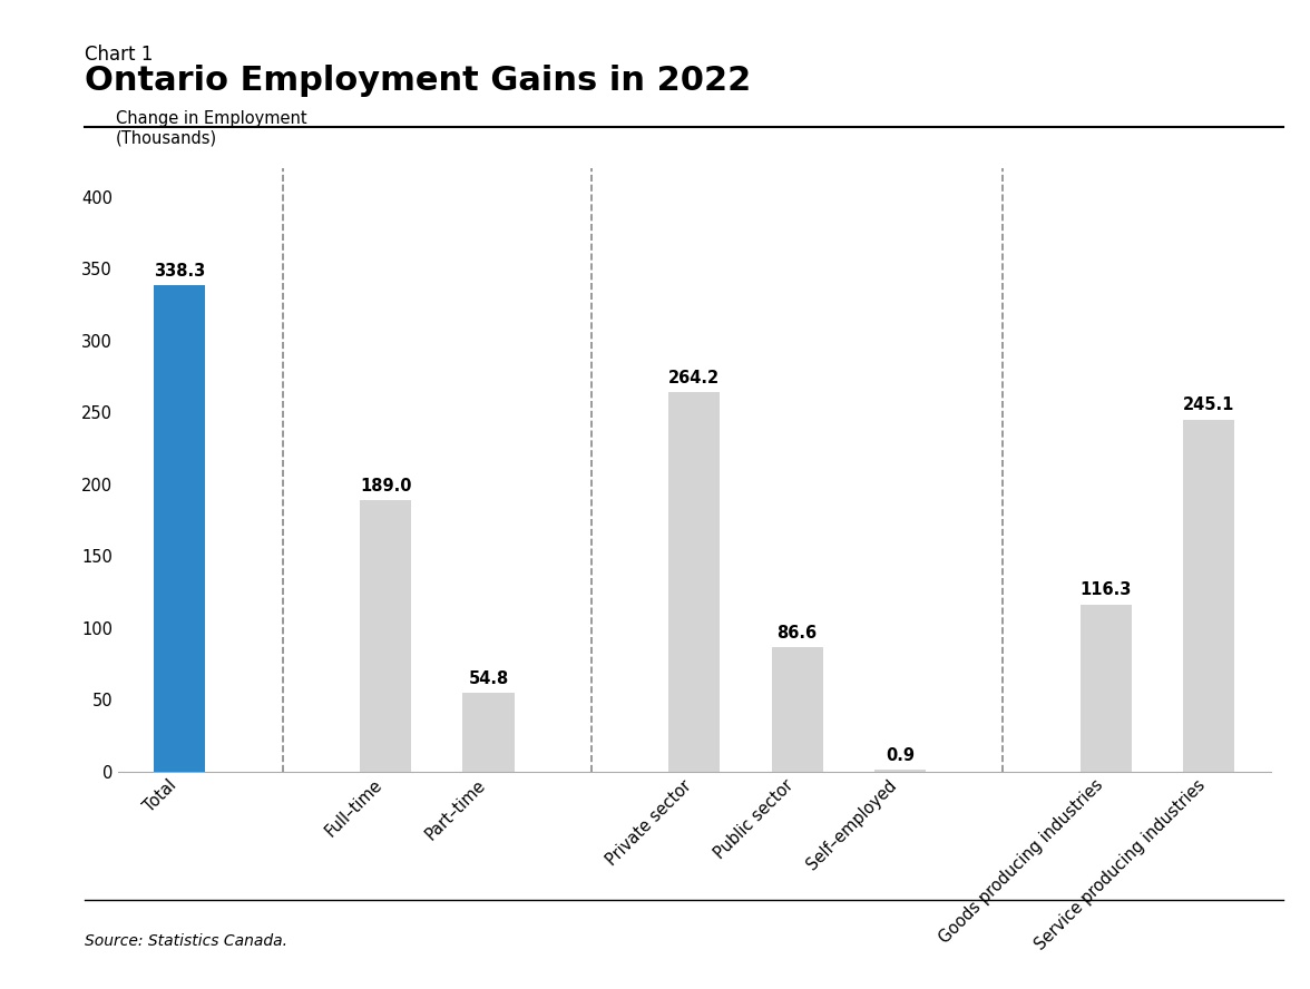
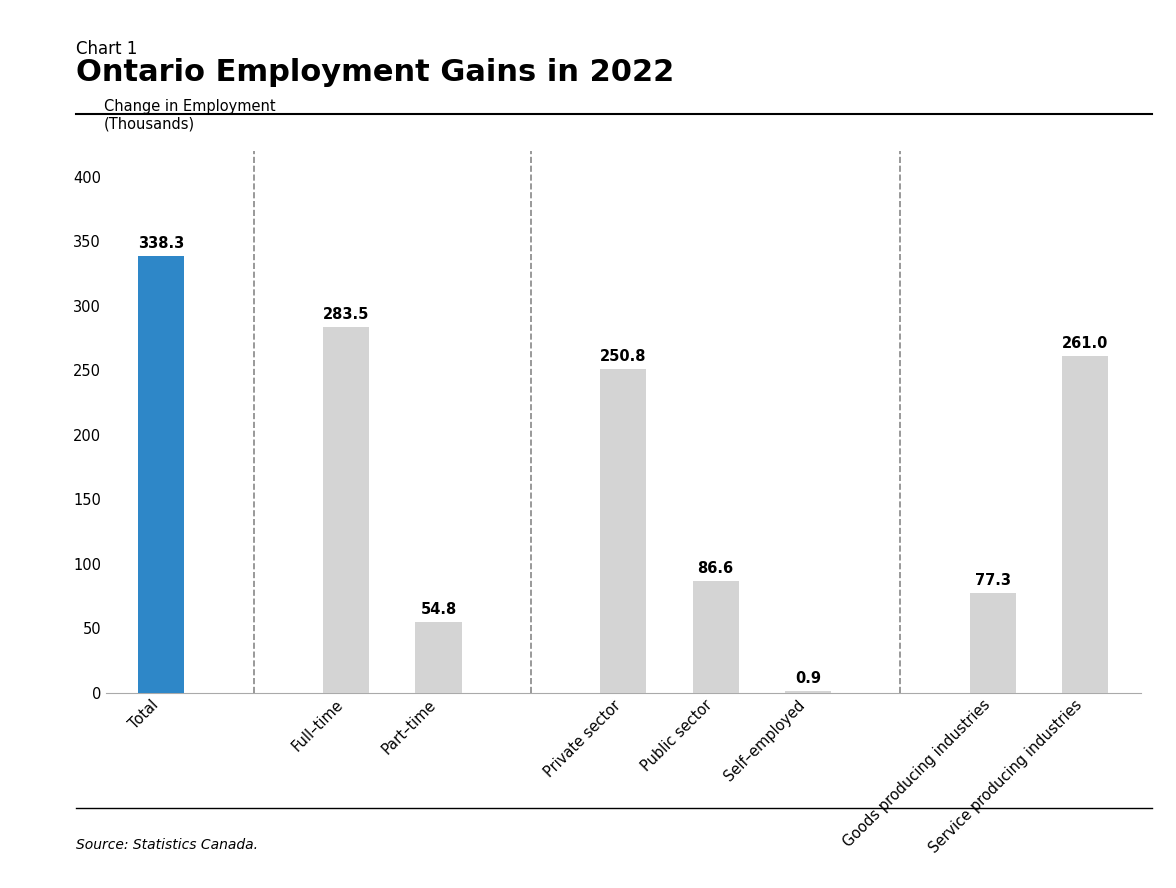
Full–time: 189.0 -> 283.5
Private sector: 264.2 -> 250.8
Goods producing industries: 116.3 -> 77.3
Service producing industries: 245.1 -> 261.0
